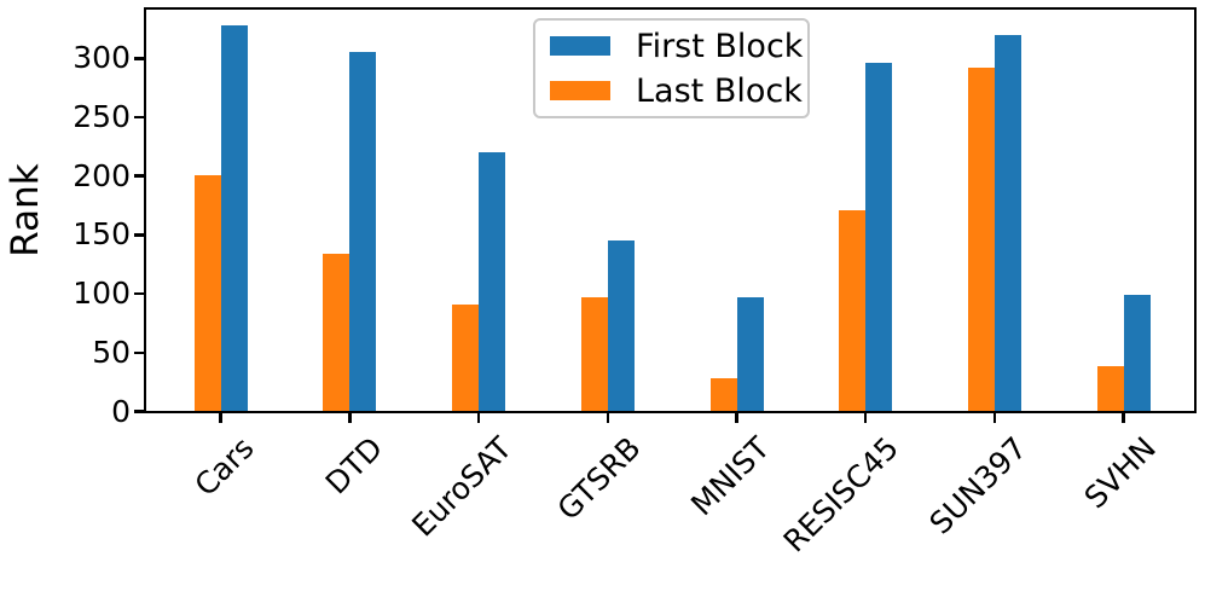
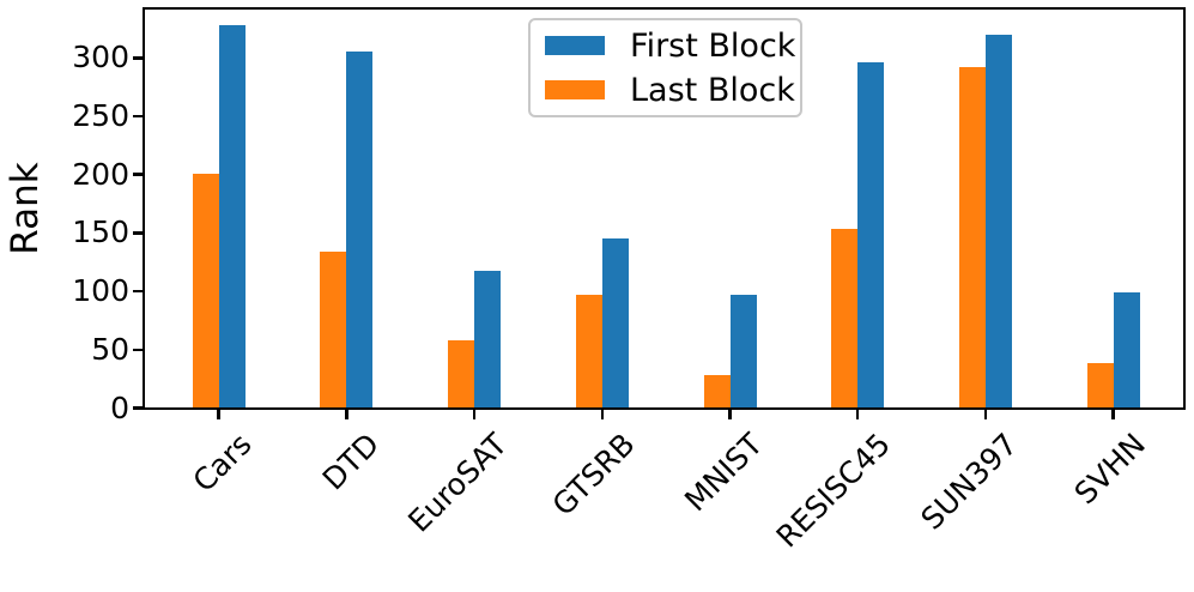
First Block/EuroSAT: 220 -> 120
Last Block/EuroSAT: 90 -> 60
Last Block/RESISC45: 170 -> 150
